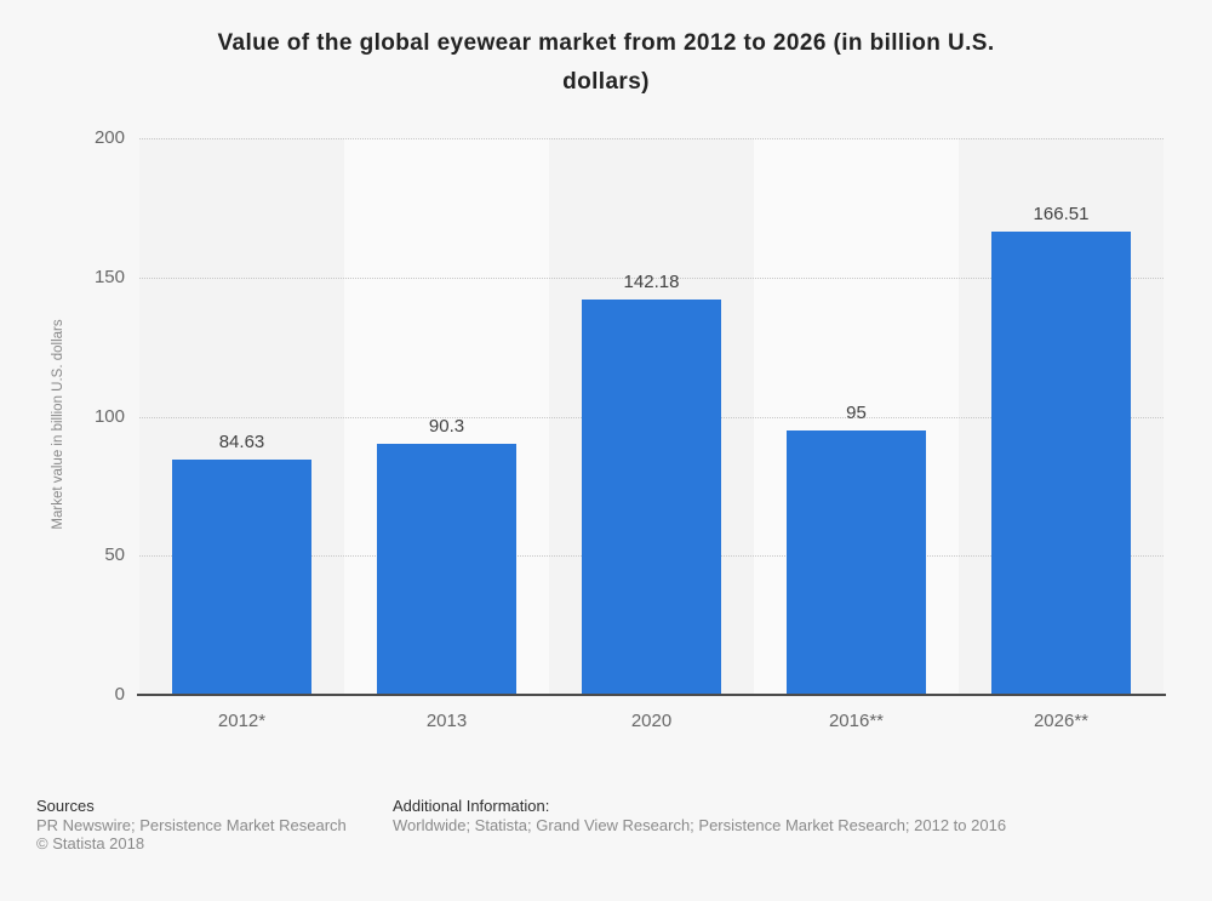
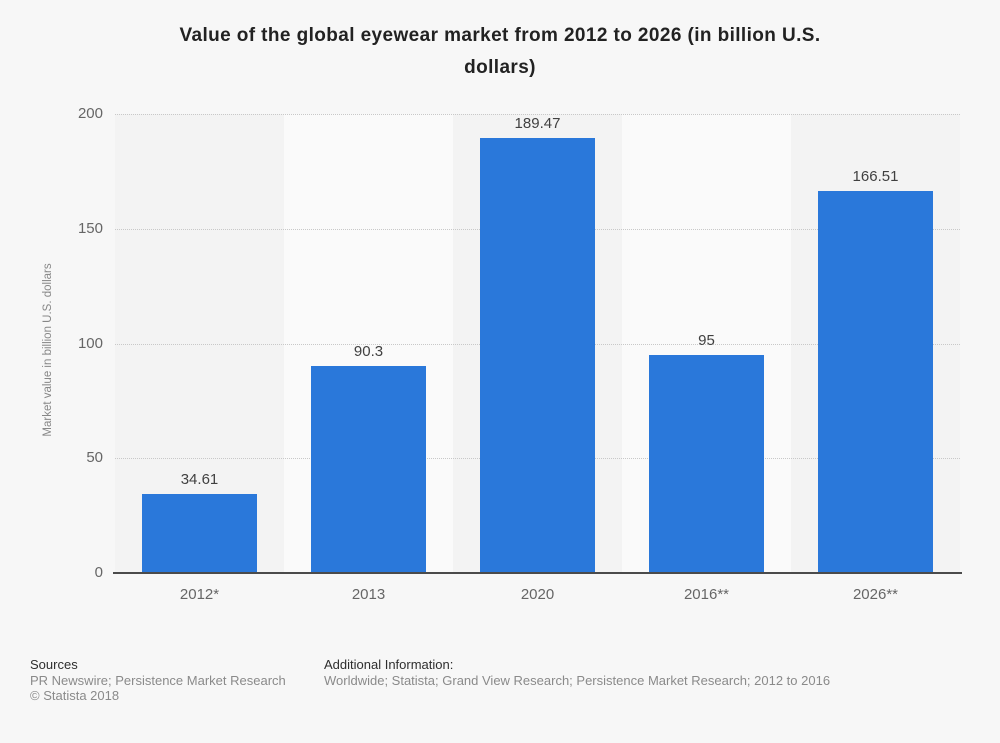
2012*: 84.63 -> 34.61
2020: 142.18 -> 189.47
